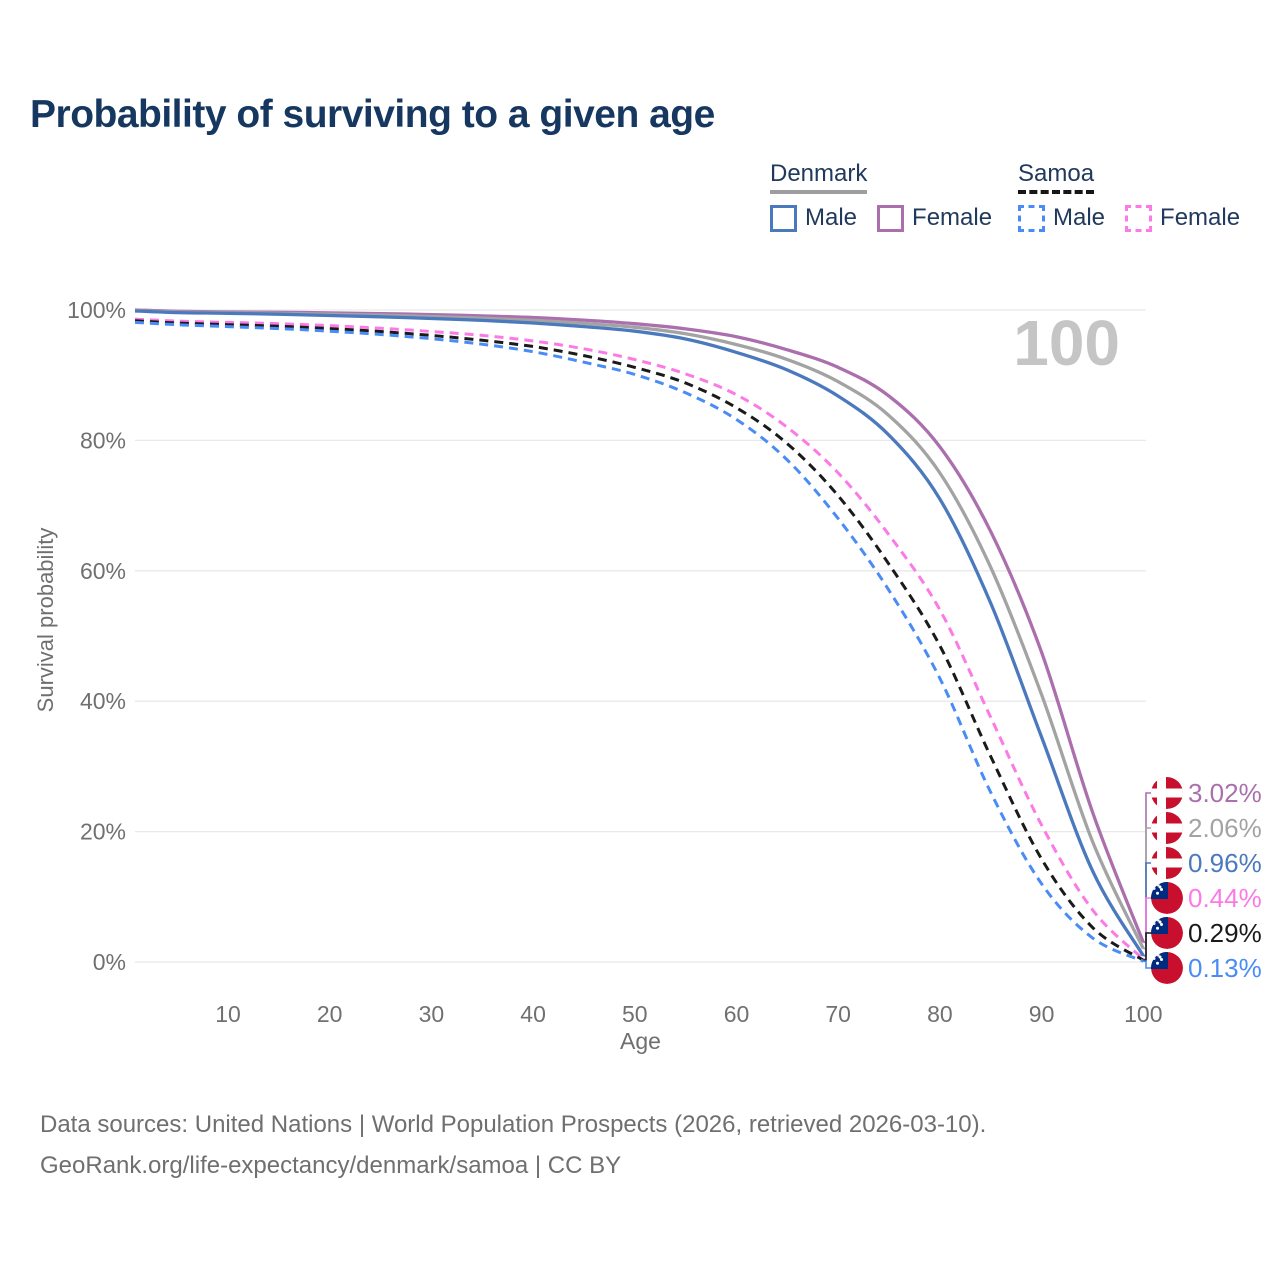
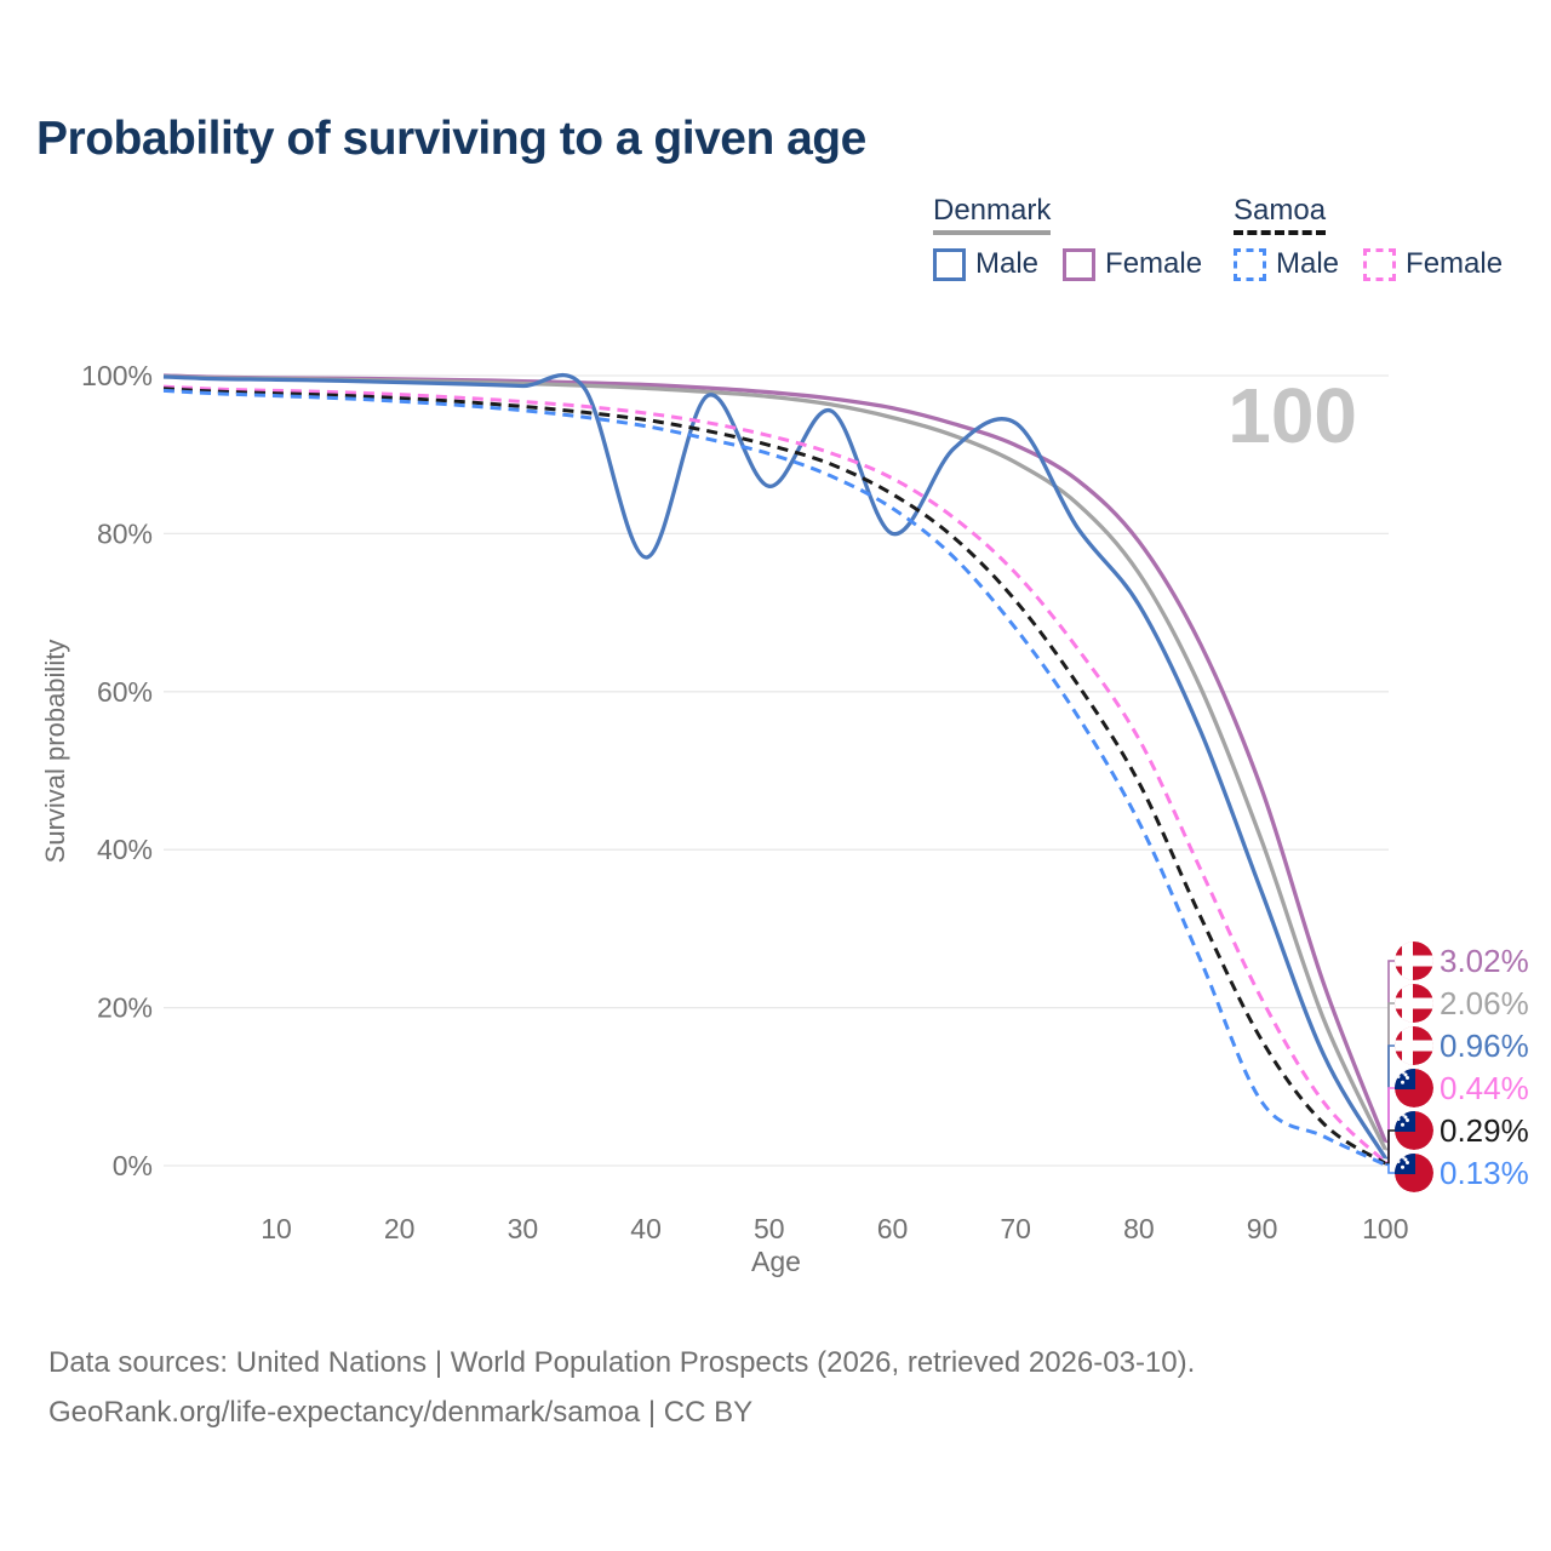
Denmark Male/40: 98% -> 77%
Denmark Male/50: 97% -> 86%
Denmark Male/60: 94% -> 80%
Denmark Male/70: 87% -> 94%
Samoa Male/90: 12% -> 8%
